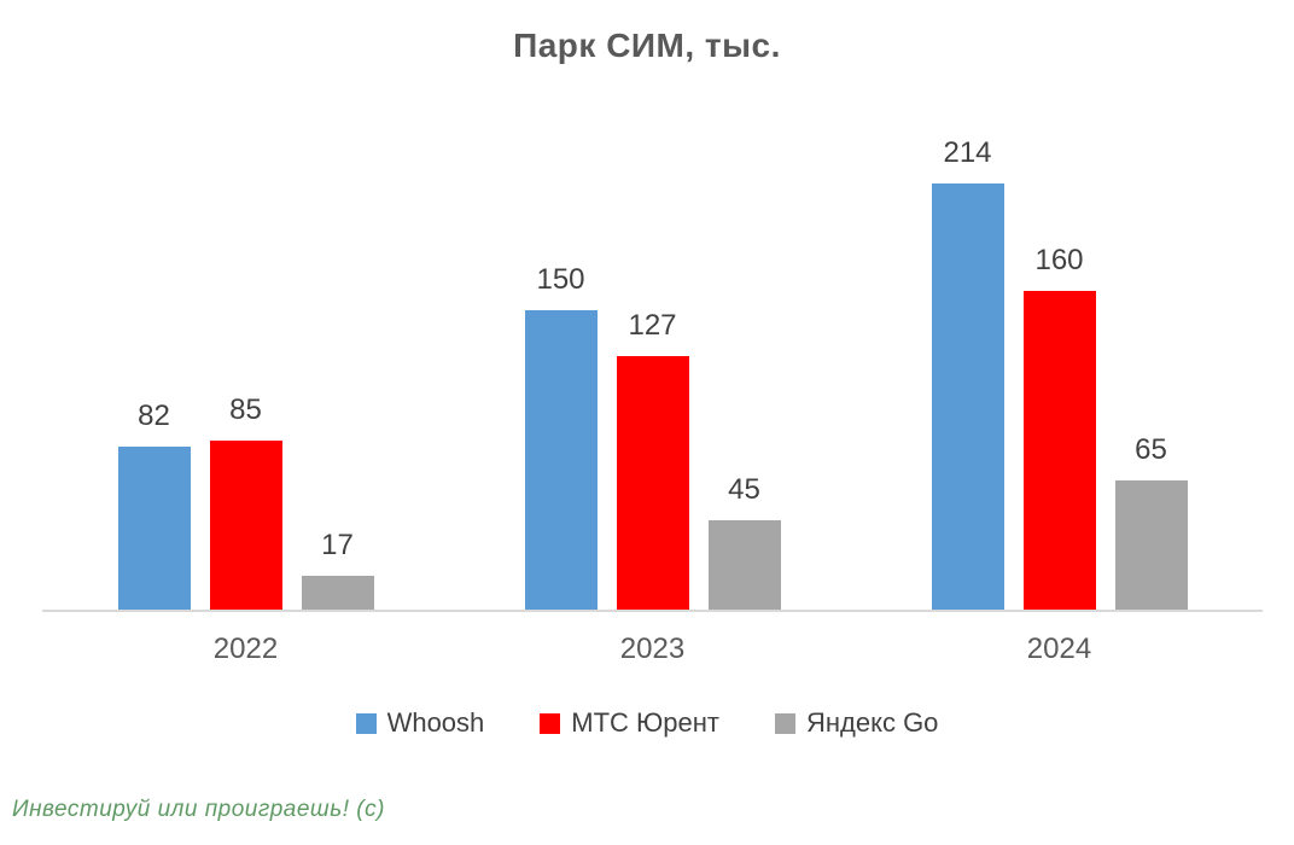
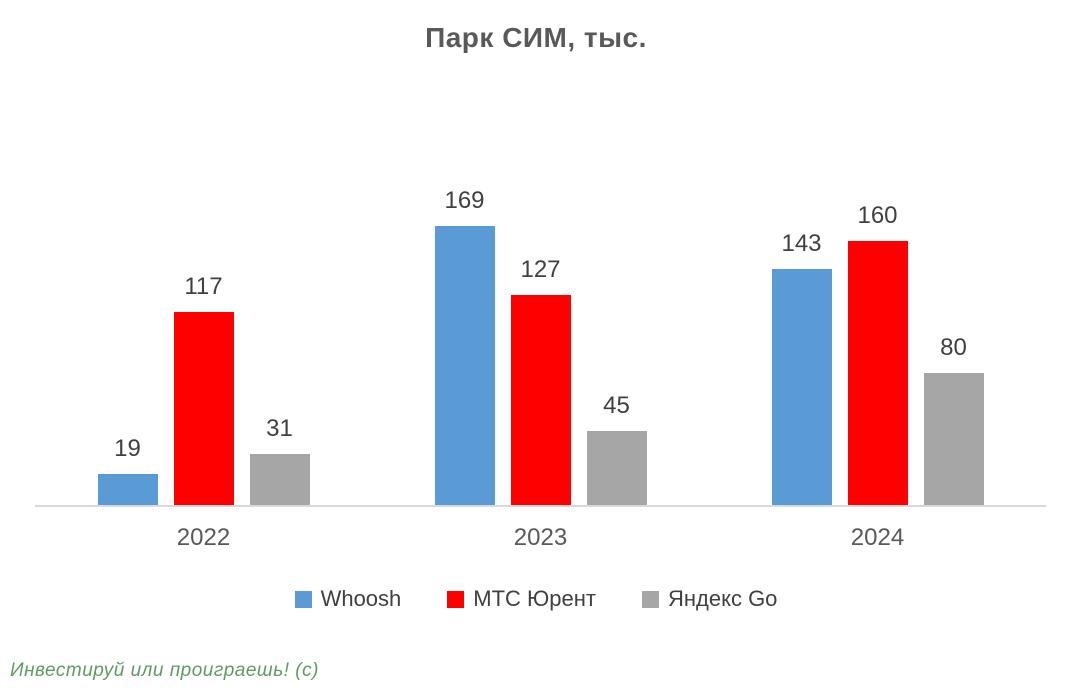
Whoosh/2022: 82 -> 19
МТС Юрент/2022: 85 -> 117
Яндекс Go/2022: 17 -> 31
Whoosh/2023: 150 -> 169
Whoosh/2024: 214 -> 143
Яндекс Go/2024: 65 -> 80
